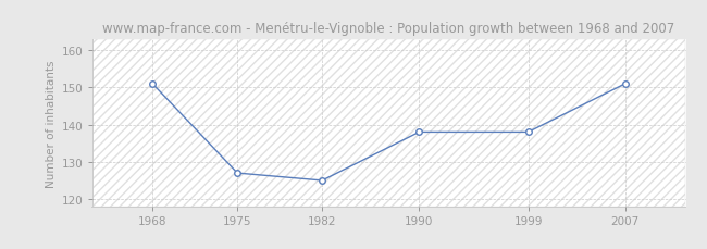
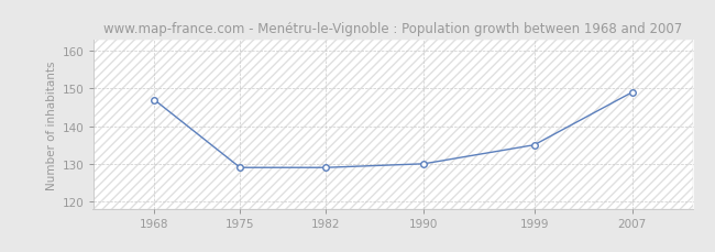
1968: 151 -> 147
1975: 127 -> 129
1982: 125 -> 129
1990: 138 -> 130
1999: 138 -> 135
2007: 151 -> 149
